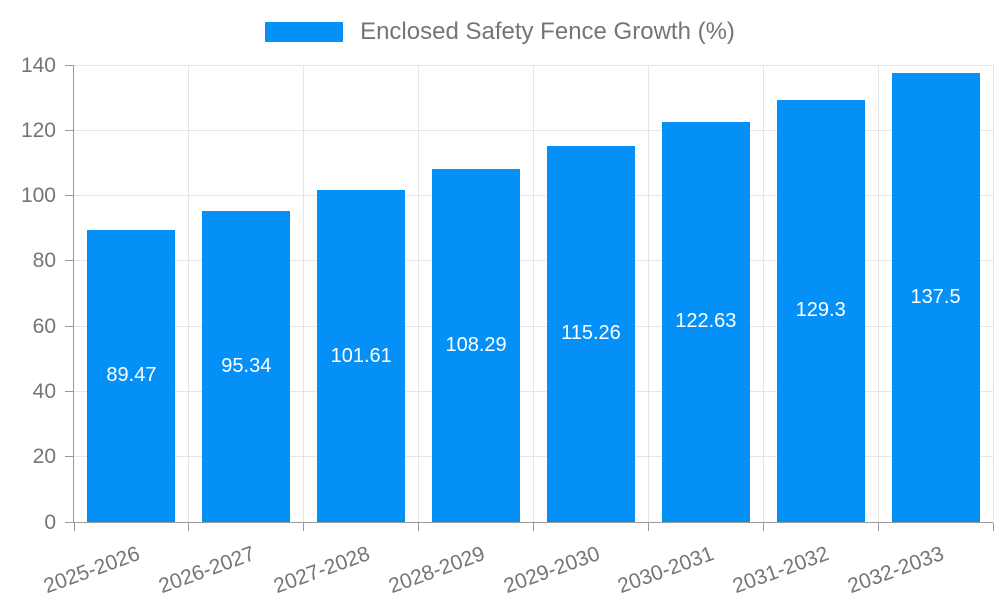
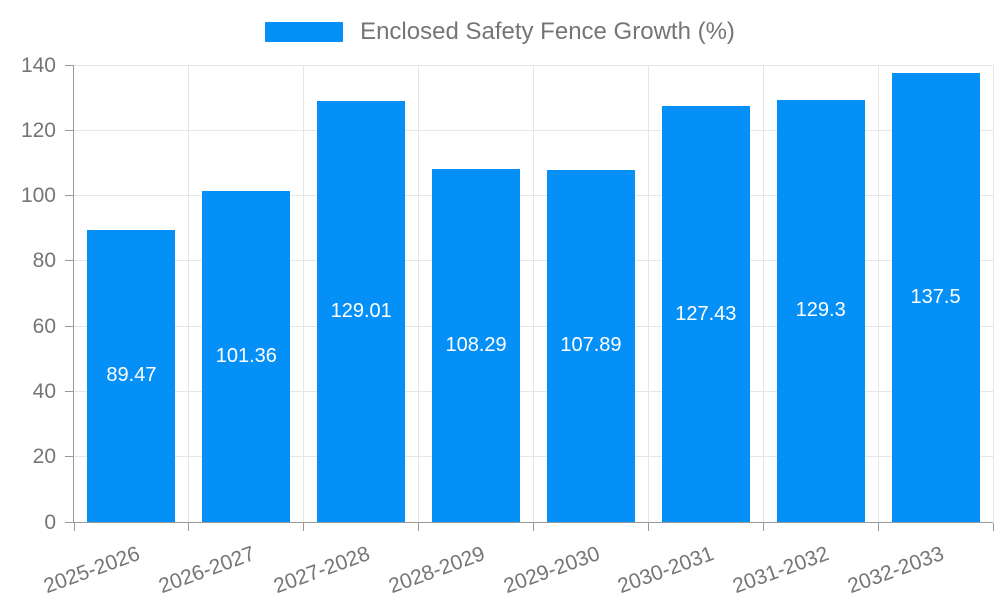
2026-2027: 95.34 -> 101.36
2027-2028: 101.61 -> 129.01
2029-2030: 115.26 -> 107.89
2030-2031: 122.63 -> 127.43
